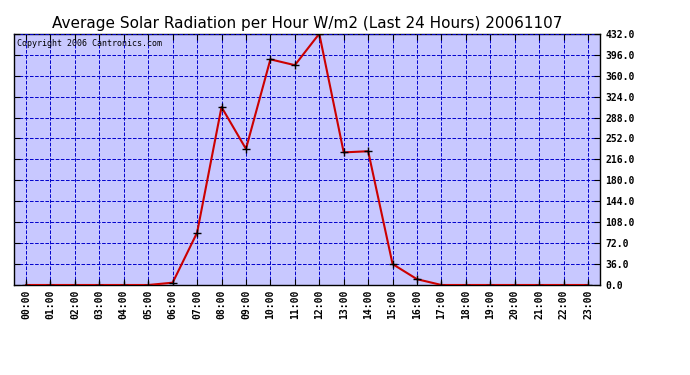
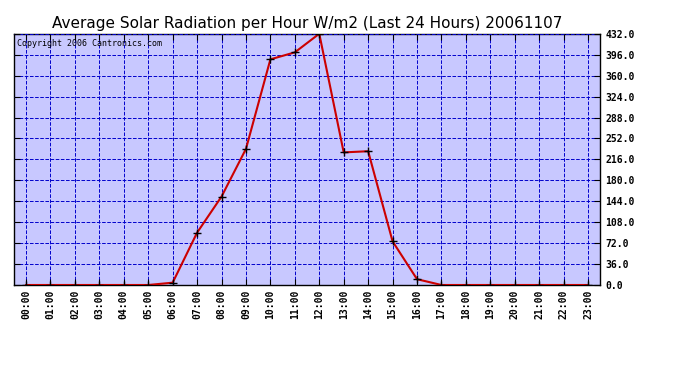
08:00: 306 -> 152
11:00: 378 -> 400
15:00: 36 -> 75
